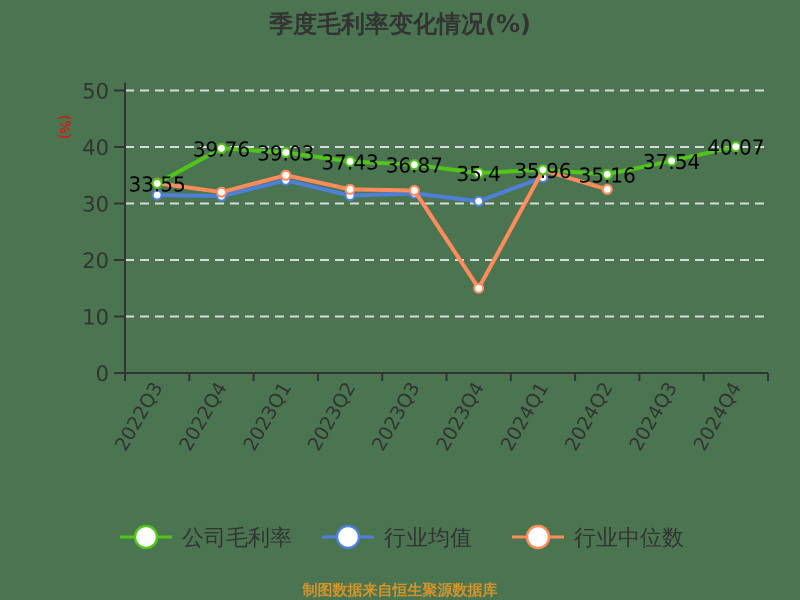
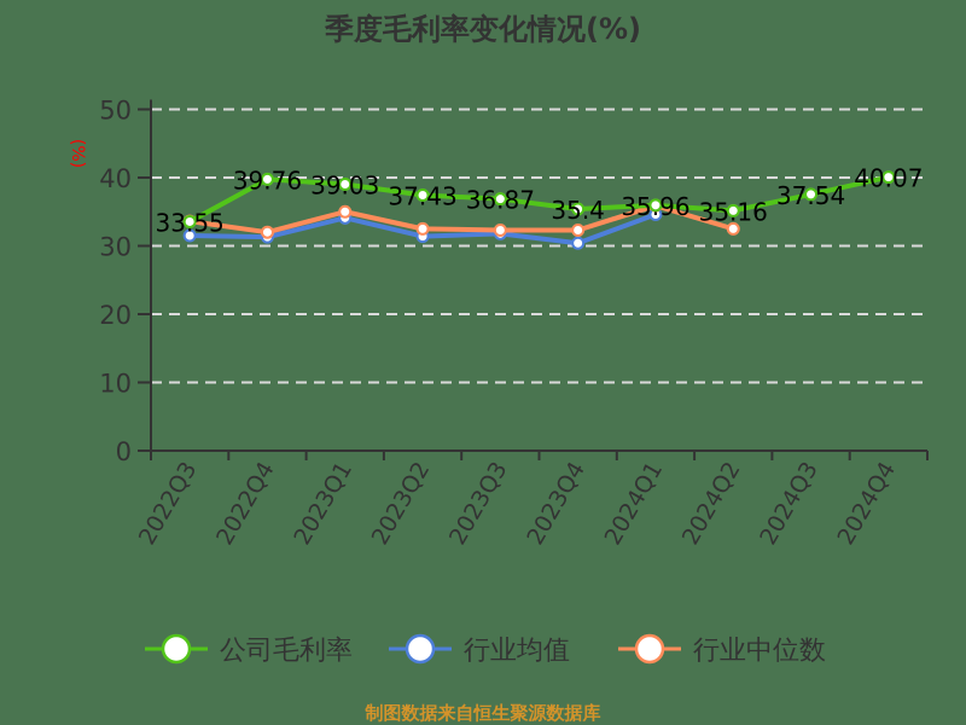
行业中位数/2023Q4: 15 -> 32
